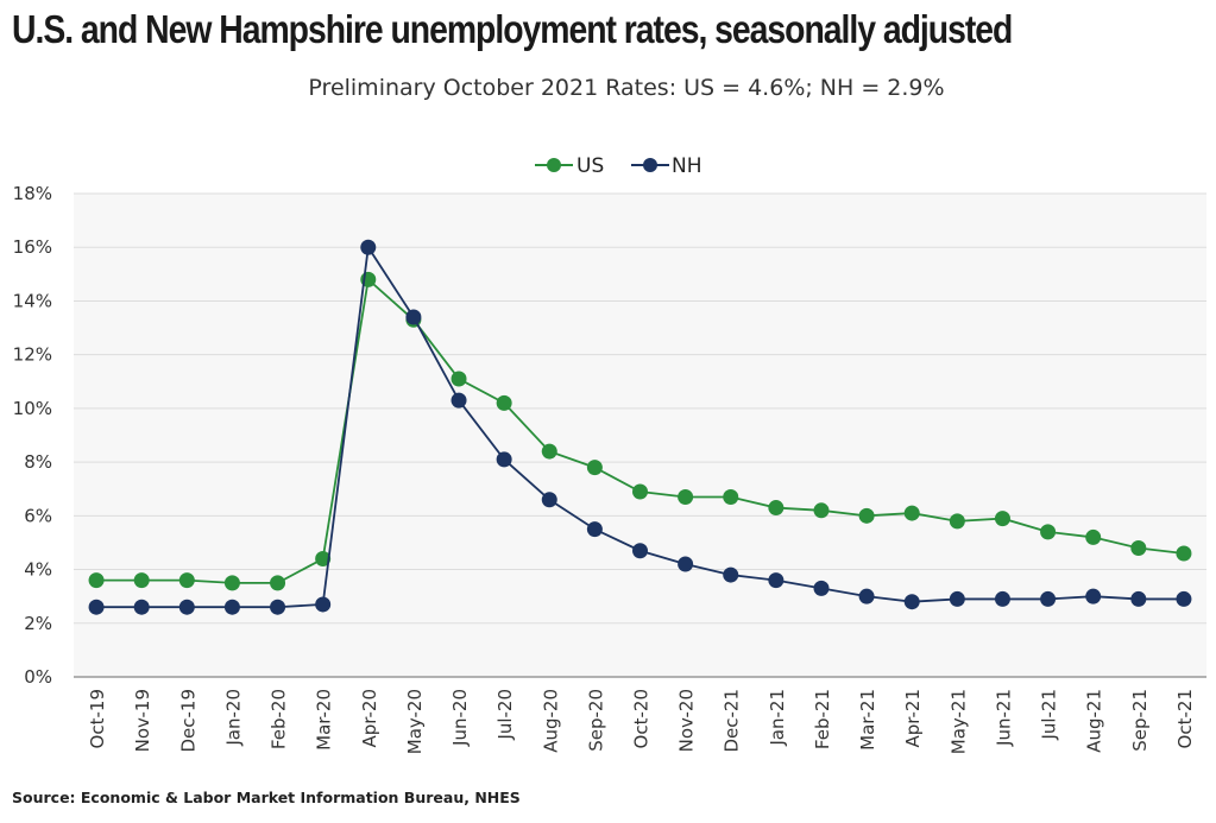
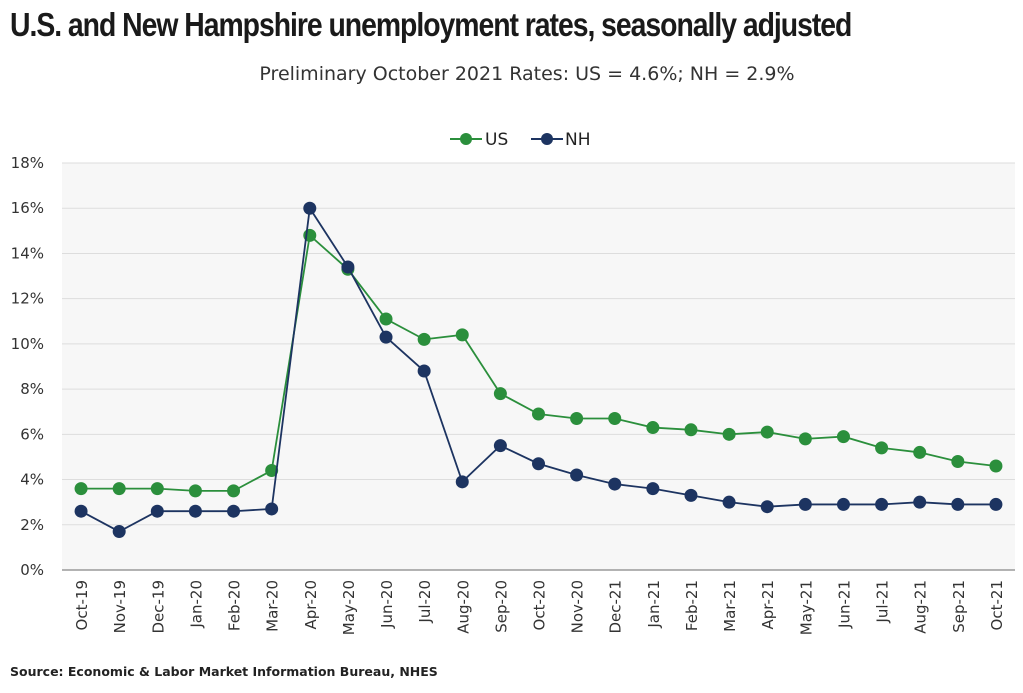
NH/Nov-19: 2.6% -> 1.7%
NH/Jul-20: 8.1% -> 8.8%
US/Aug-20: 8.4% -> 10.4%
NH/Aug-20: 6.6% -> 3.9%
